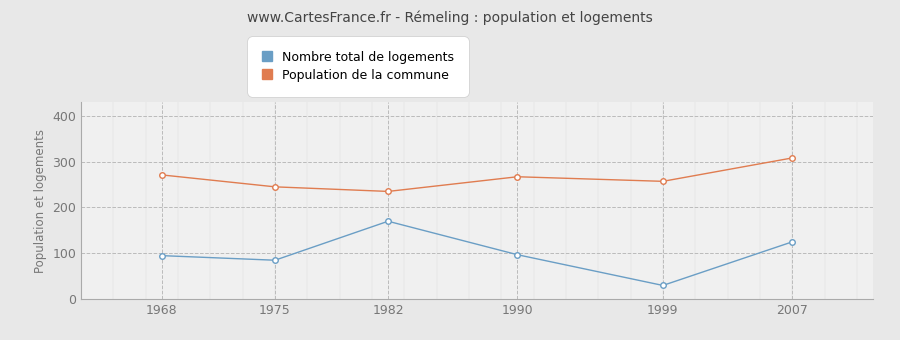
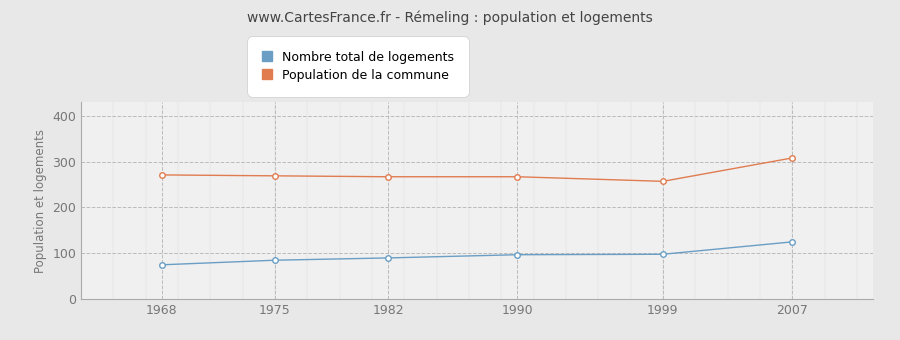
Nombre total de logements/1968: 95 -> 75
Population de la commune/1975: 245 -> 269
Nombre total de logements/1982: 170 -> 90
Population de la commune/1982: 235 -> 267
Nombre total de logements/1999: 30 -> 98
